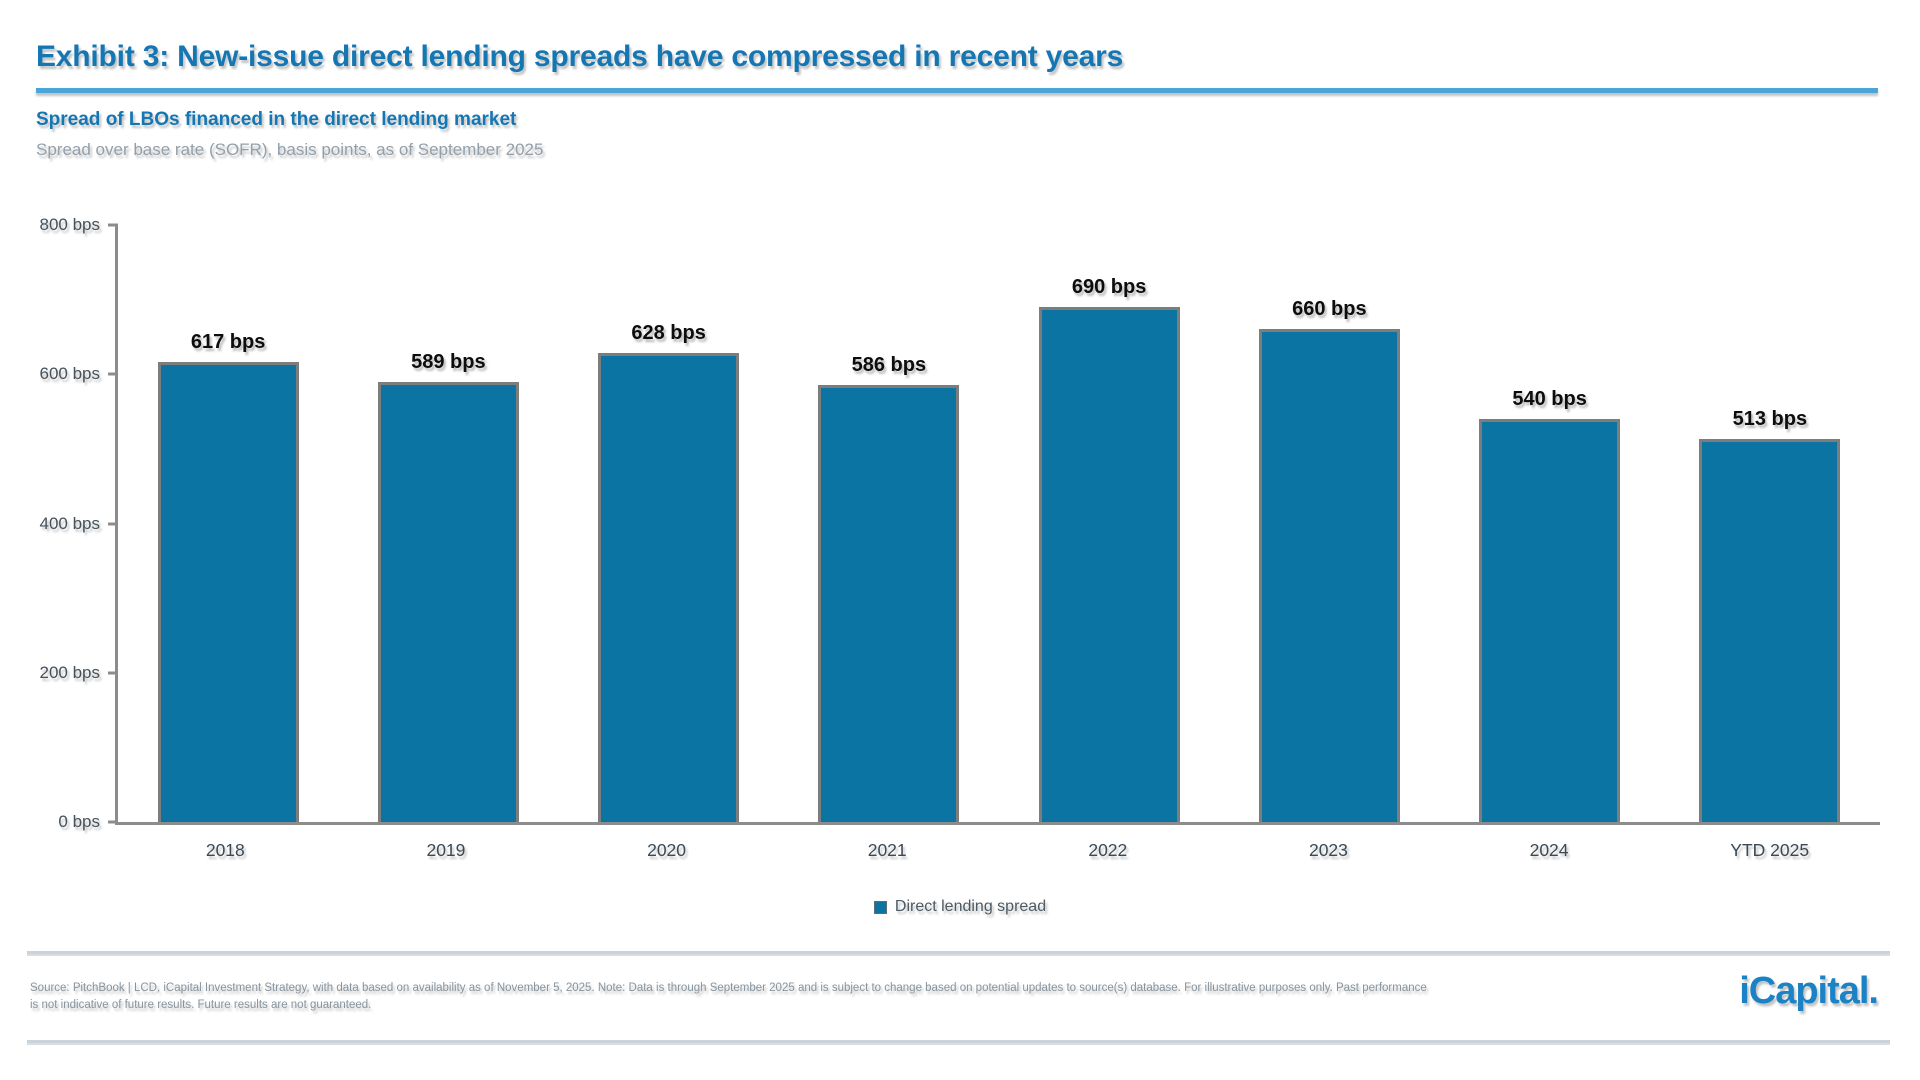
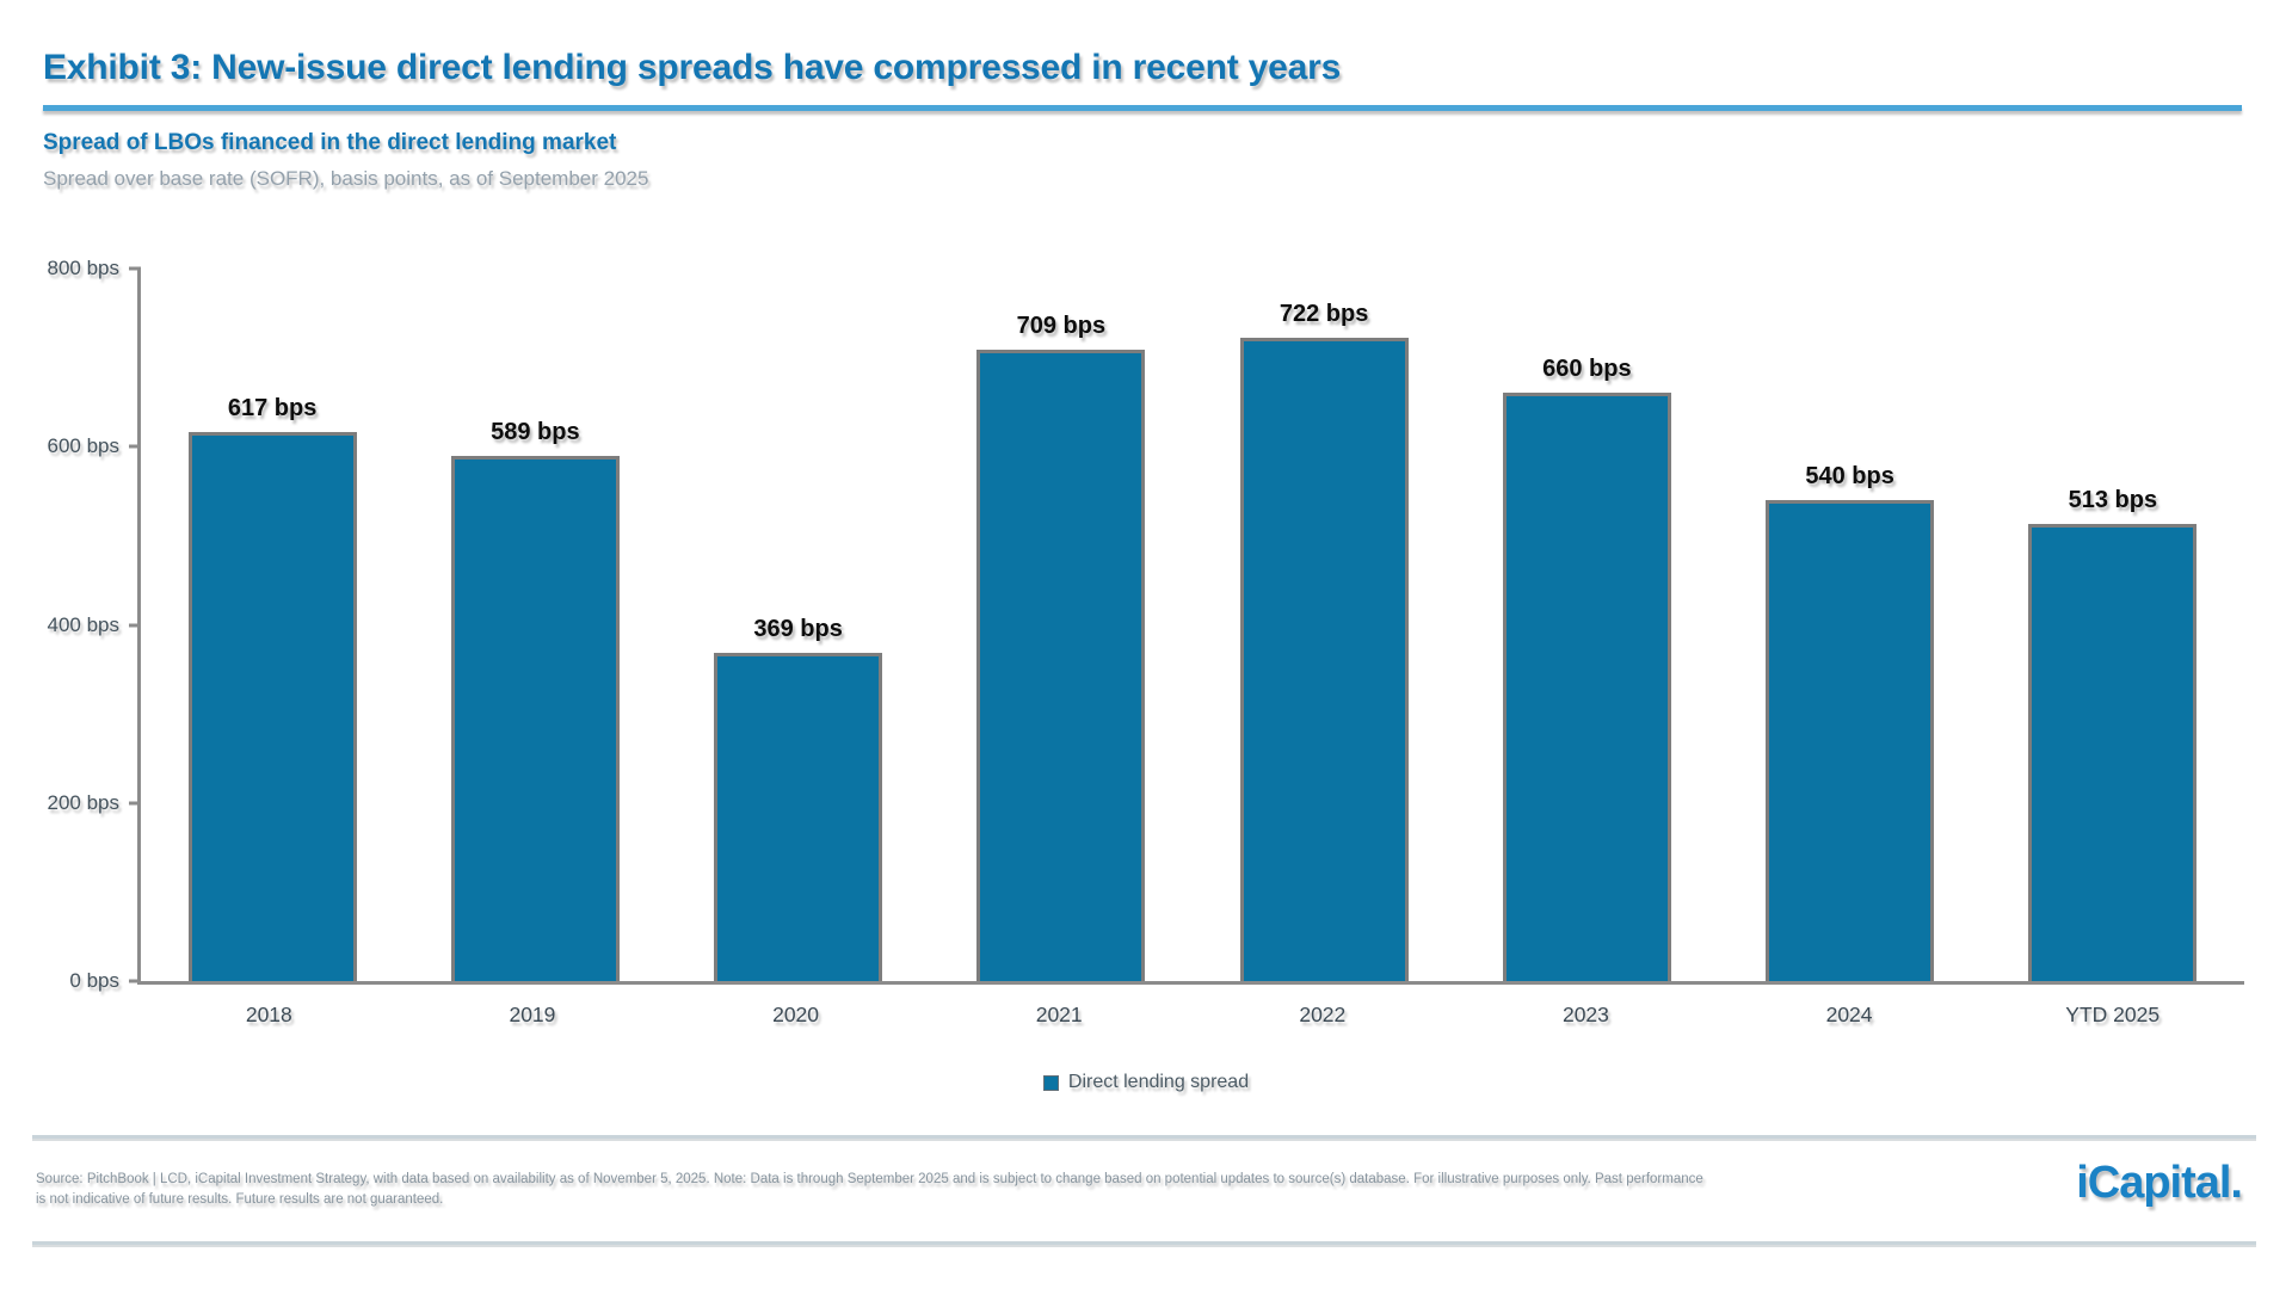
2020: 628 -> 369
2021: 586 -> 709
2022: 690 -> 722
